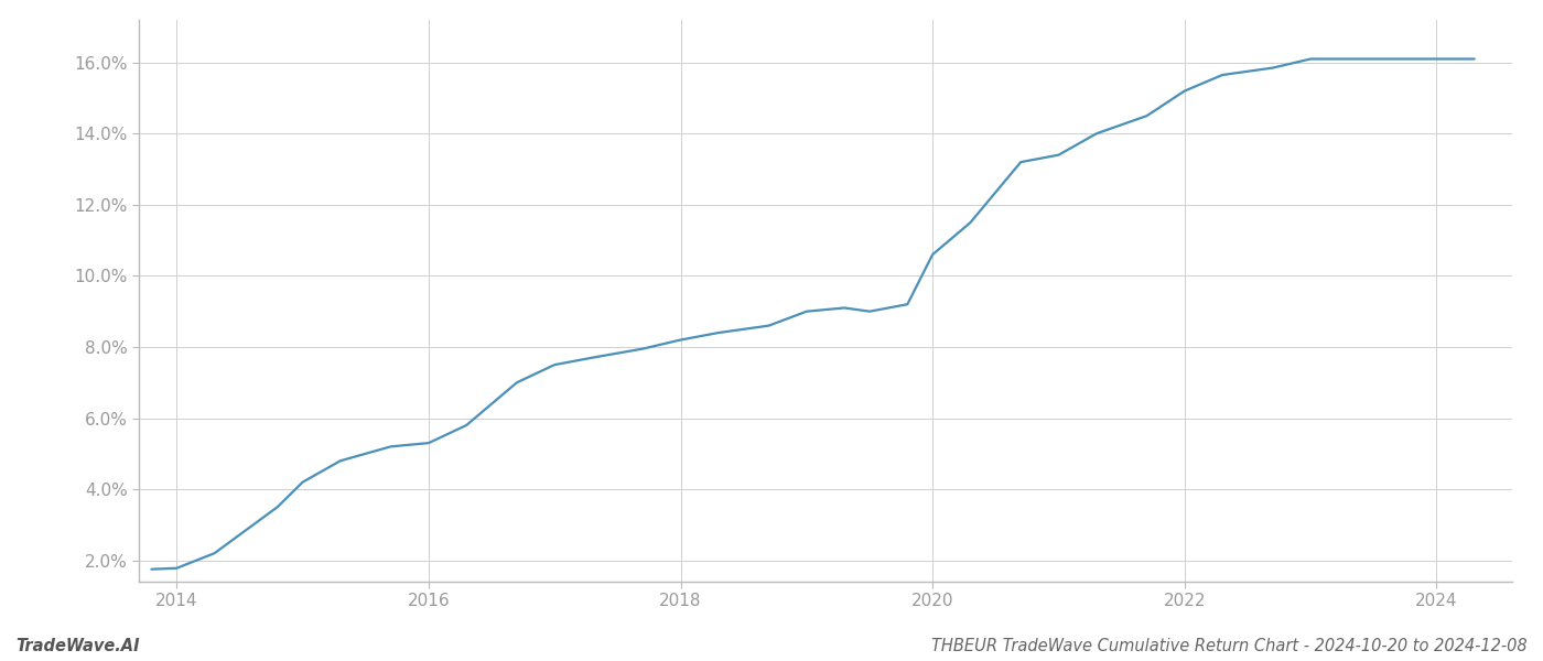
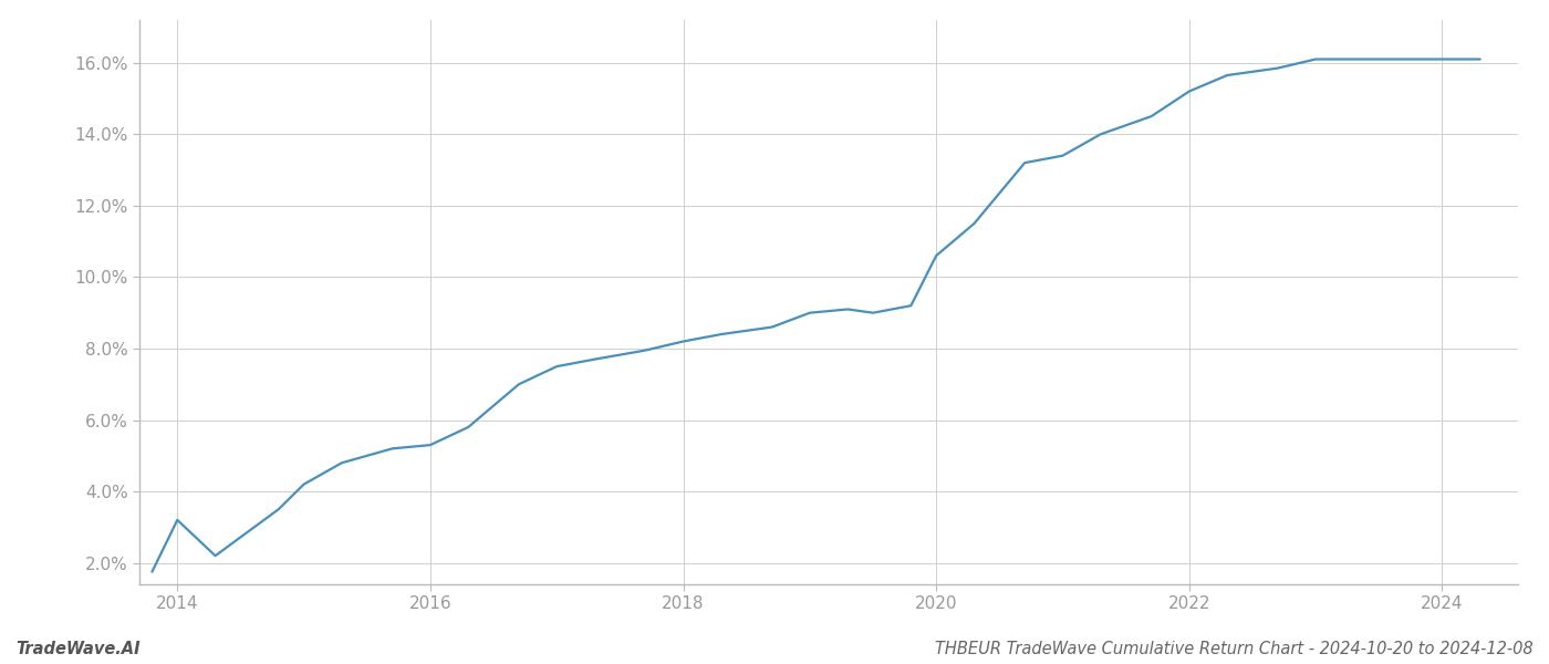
2014: 1.78% -> 3.20%
